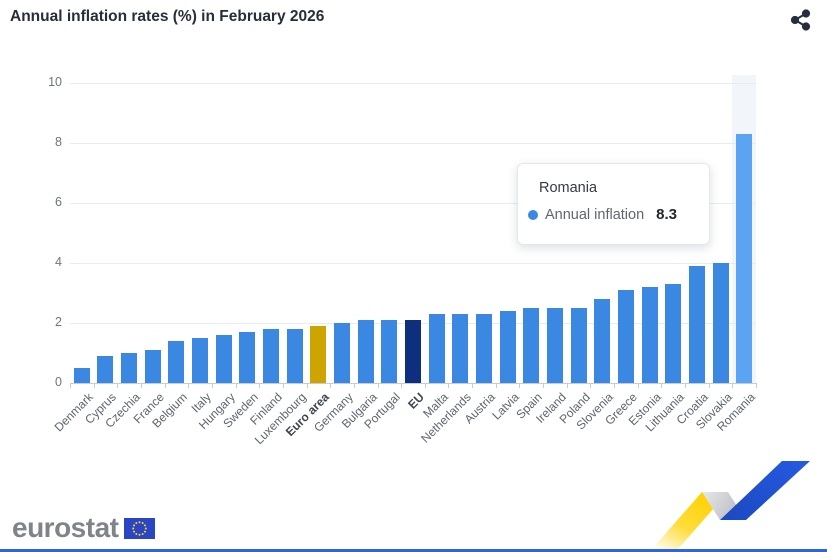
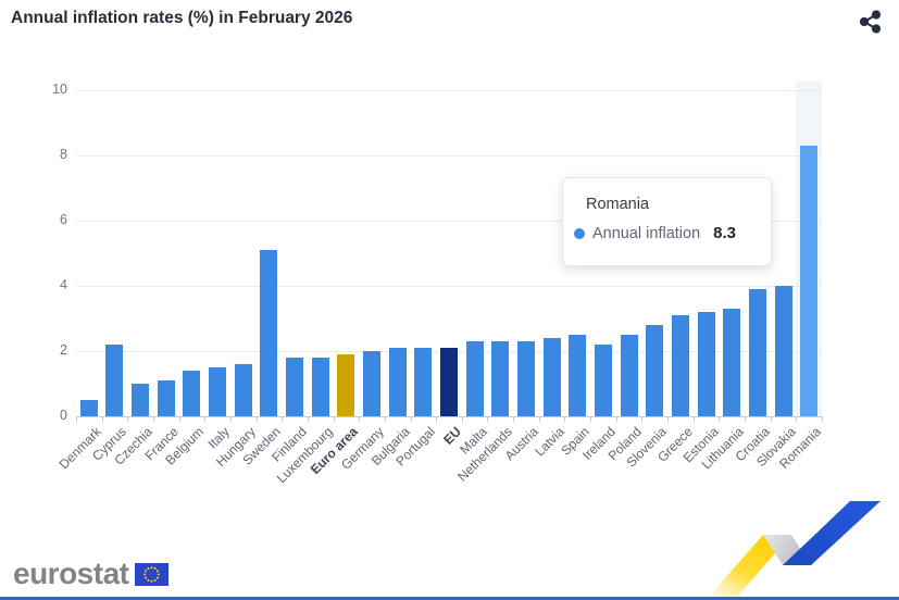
Cyprus: 0.9 -> 2.2
Sweden: 1.7 -> 5.1
Ireland: 2.5 -> 2.2
